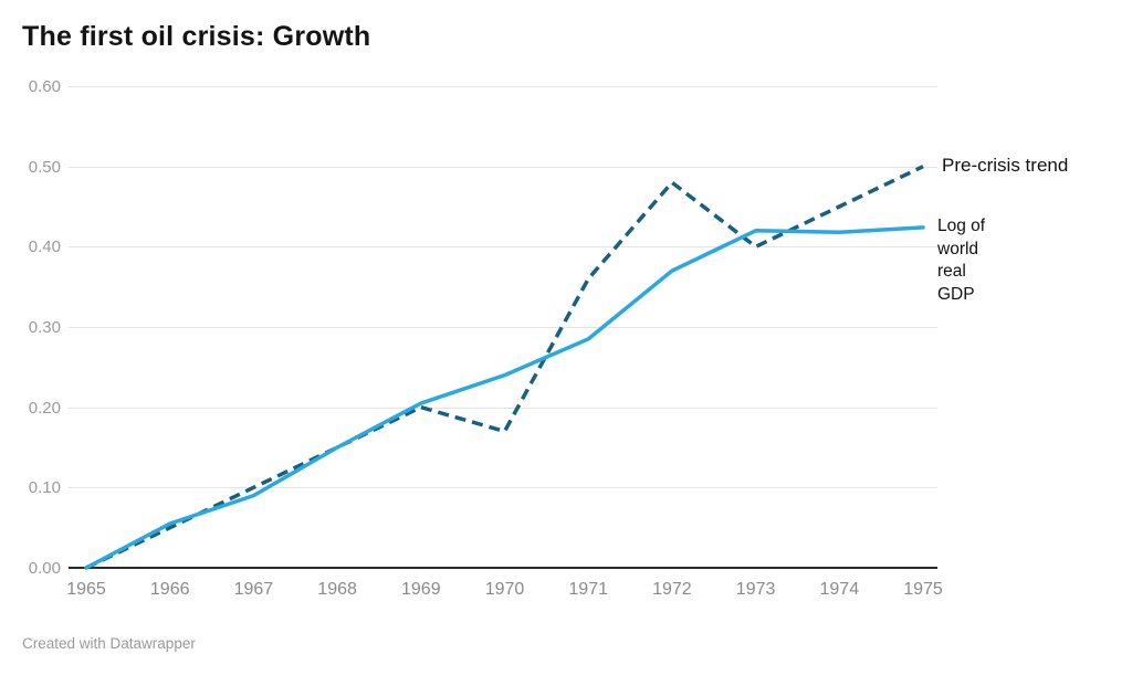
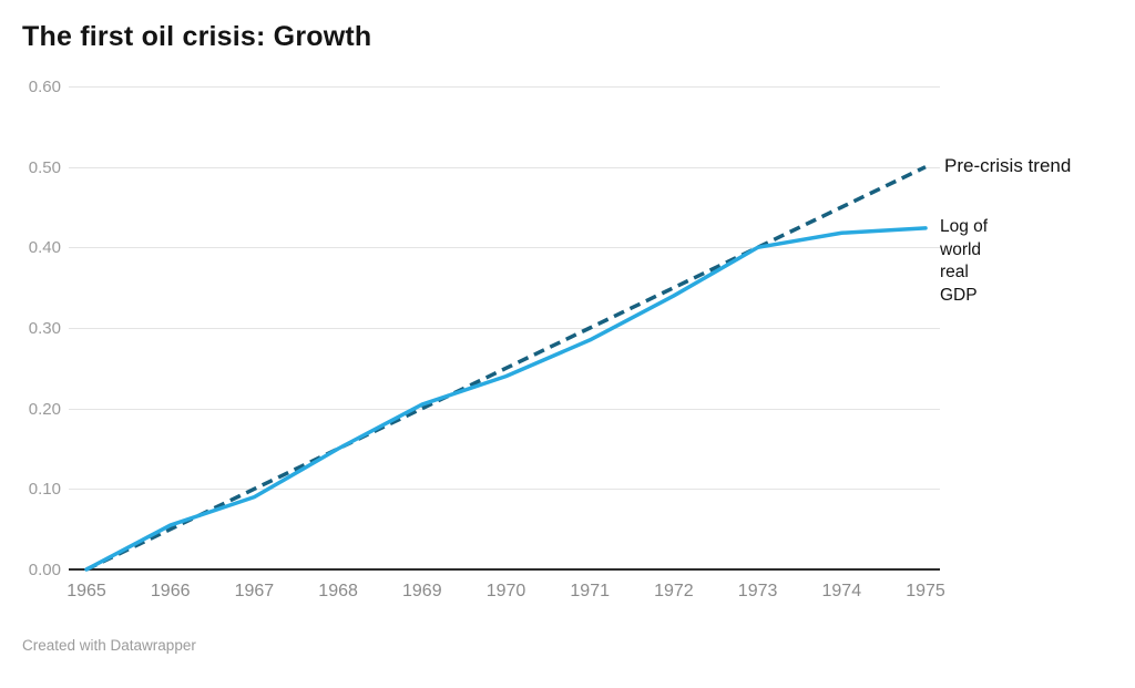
Pre-crisis trend/1970: 0.17 -> 0.25
Pre-crisis trend/1971: 0.36 -> 0.30
Pre-crisis trend/1972: 0.48 -> 0.35
Log of world real GDP/1972: 0.37 -> 0.34
Log of world real GDP/1973: 0.42 -> 0.40
